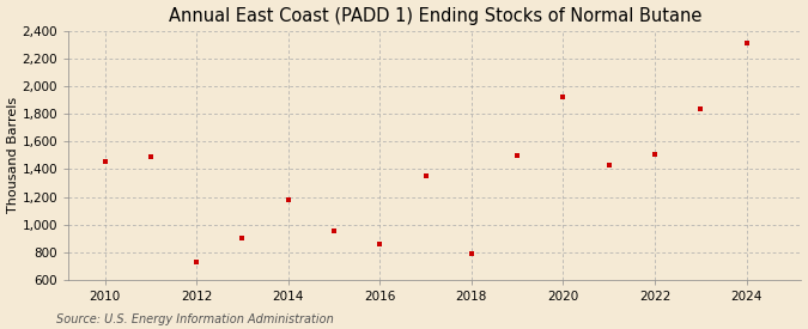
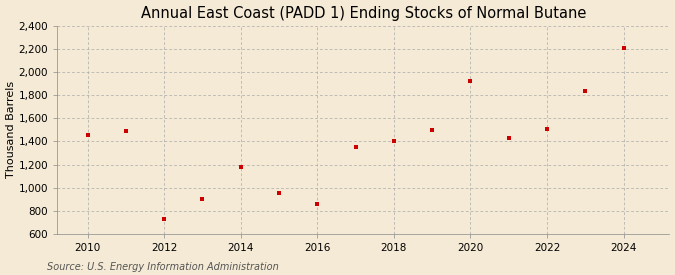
2018: 790 -> 1,400
2024: 2,310 -> 2,210
